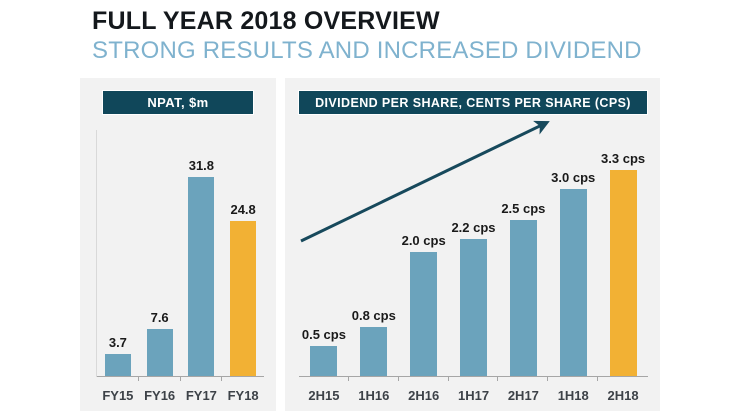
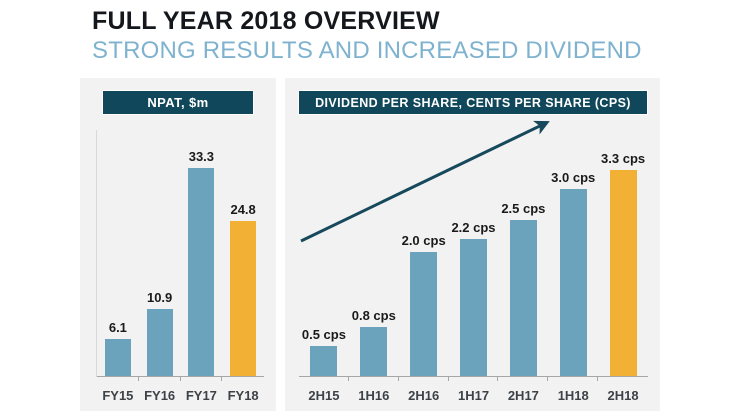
NPAT, $m/FY15: 3.7 -> 6.1
NPAT, $m/FY16: 7.6 -> 10.9
NPAT, $m/FY17: 31.8 -> 33.3
